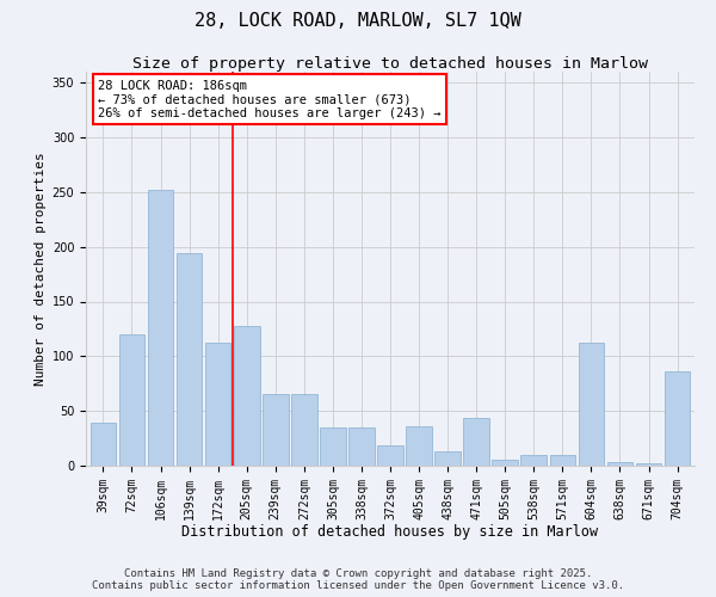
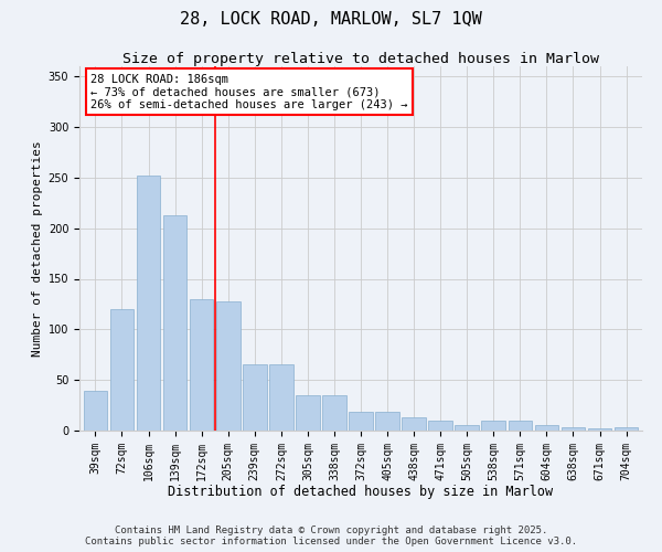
139sqm: 194 -> 213
172sqm: 112 -> 130
405sqm: 36 -> 19
471sqm: 44 -> 10
604sqm: 112 -> 5
704sqm: 86 -> 3
